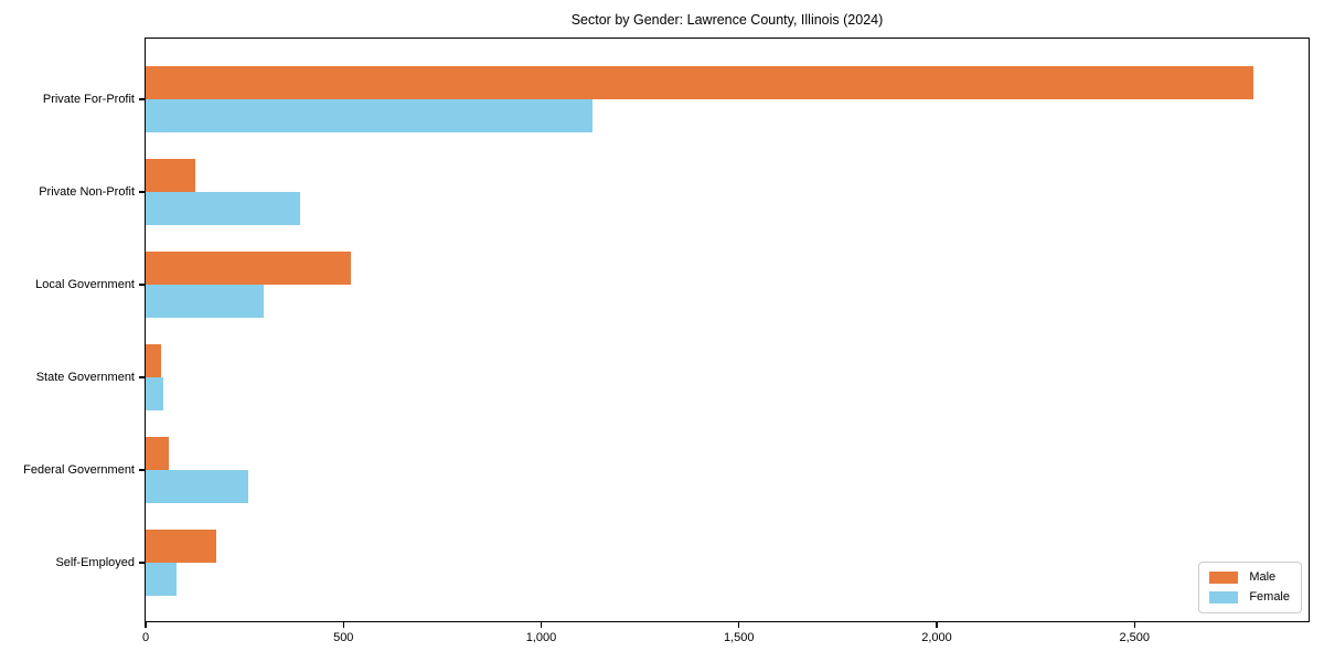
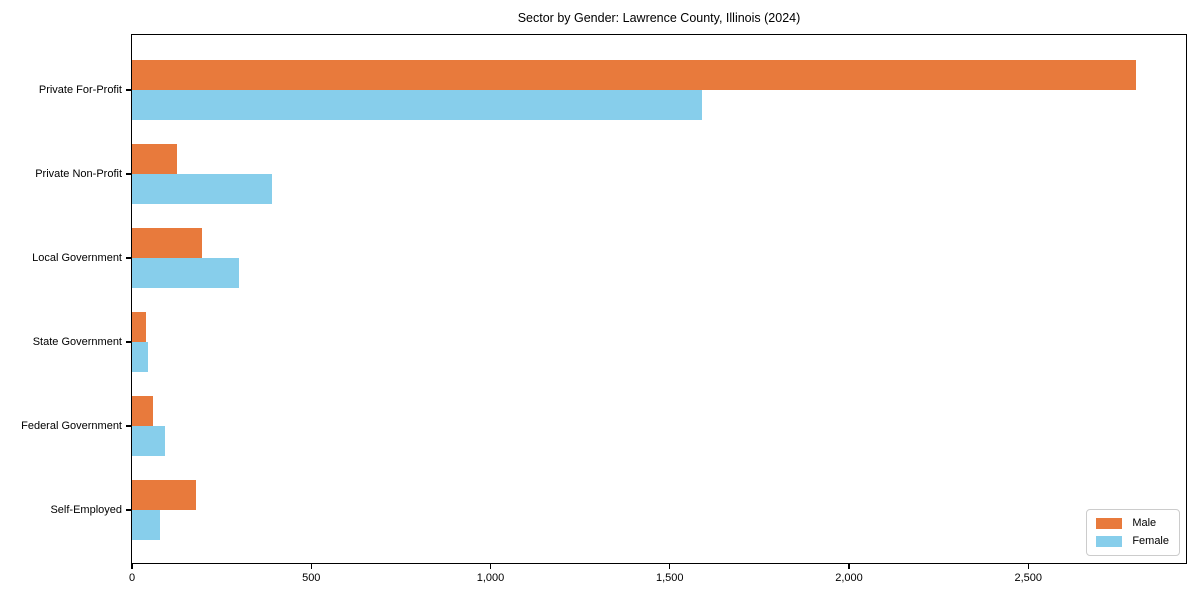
Female/Private For-Profit: 1130 -> 1590
Male/Local Government: 520 -> 200
Female/Federal Government: 260 -> 90
